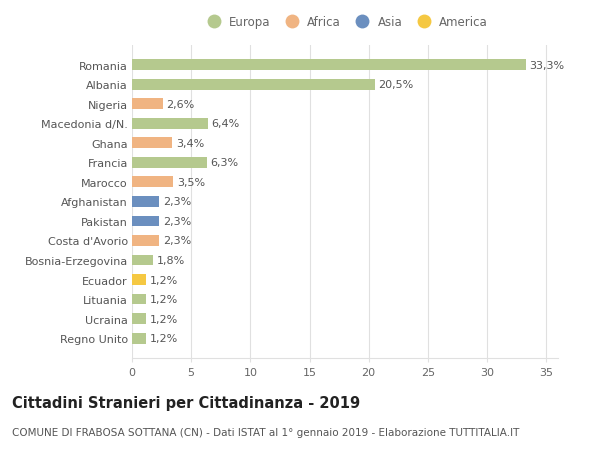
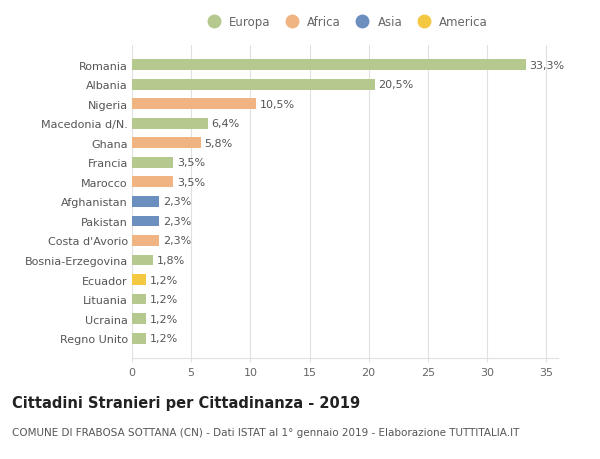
Nigeria: 2,6% -> 10,5%
Ghana: 3,4% -> 5,8%
Francia: 6,3% -> 3,5%
